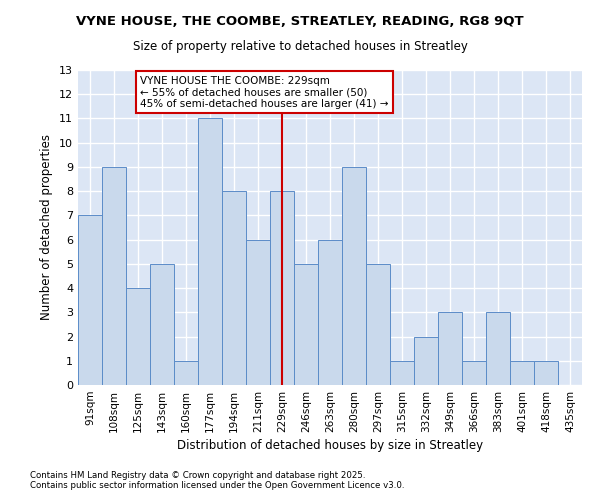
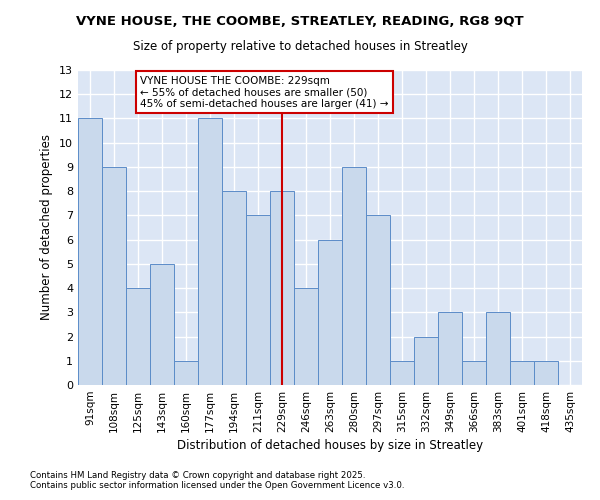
91sqm: 7 -> 11
211sqm: 6 -> 7
246sqm: 5 -> 4
297sqm: 5 -> 7
